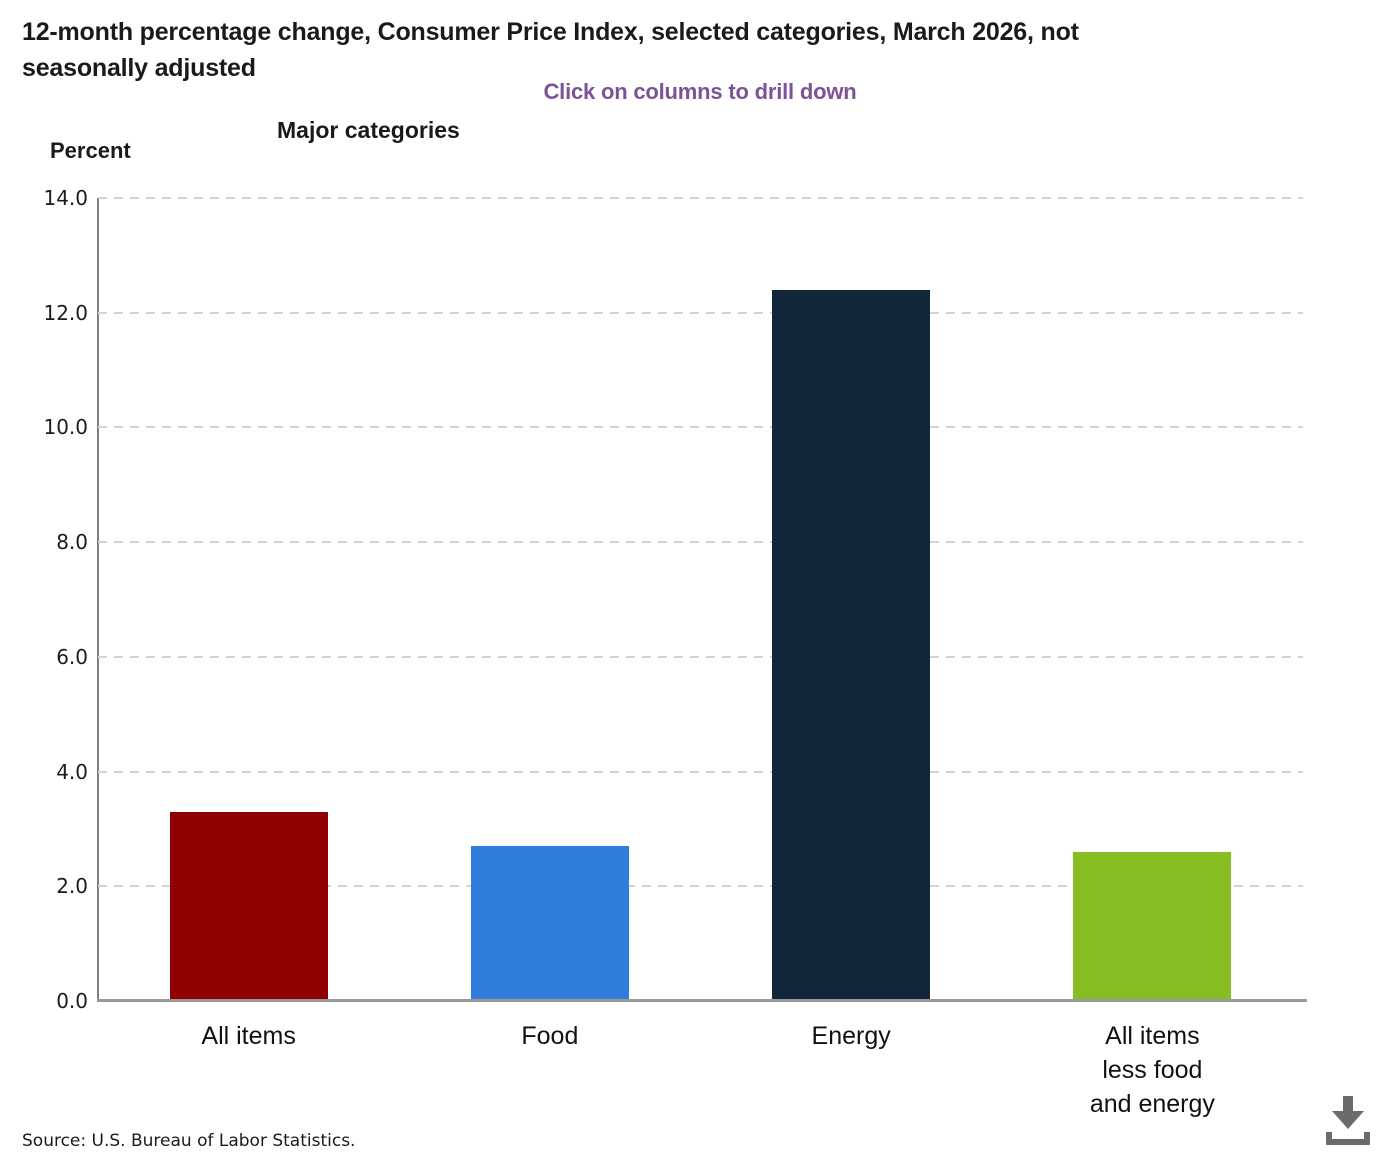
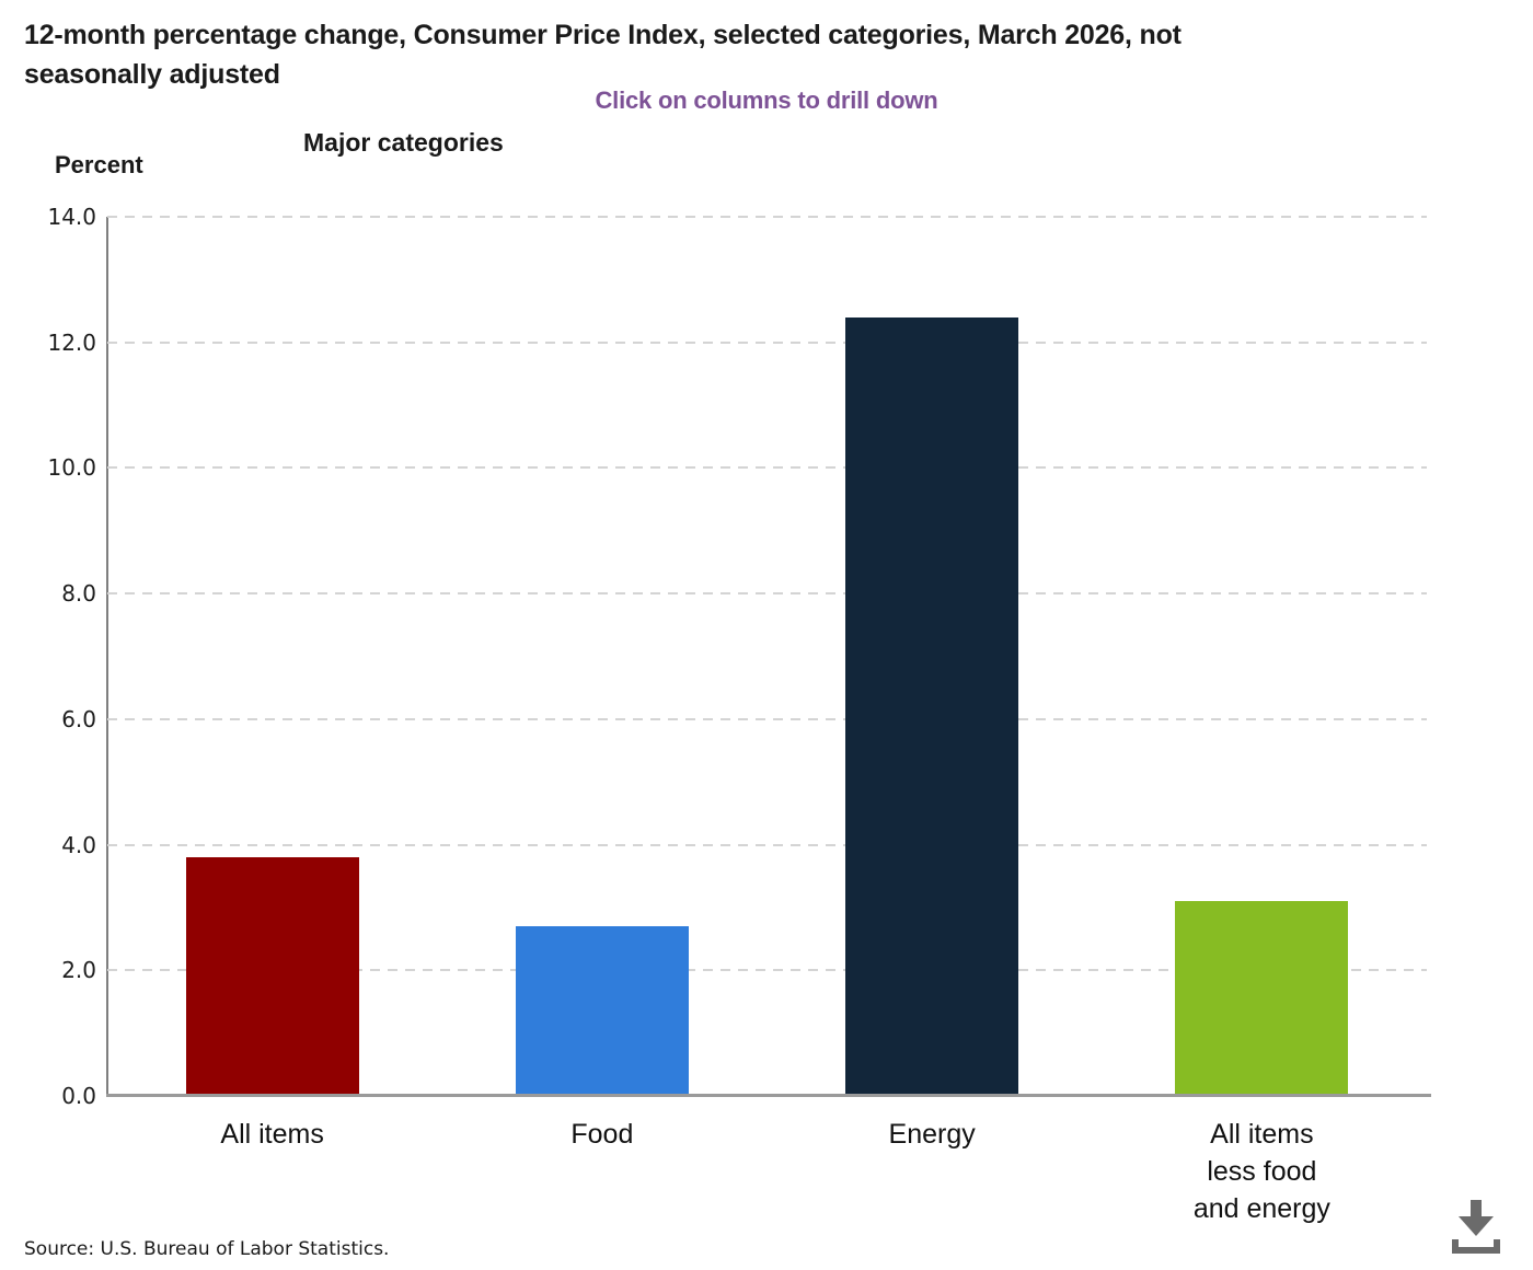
All items: 3.3 -> 3.8
All items less food and energy: 2.6 -> 3.1
